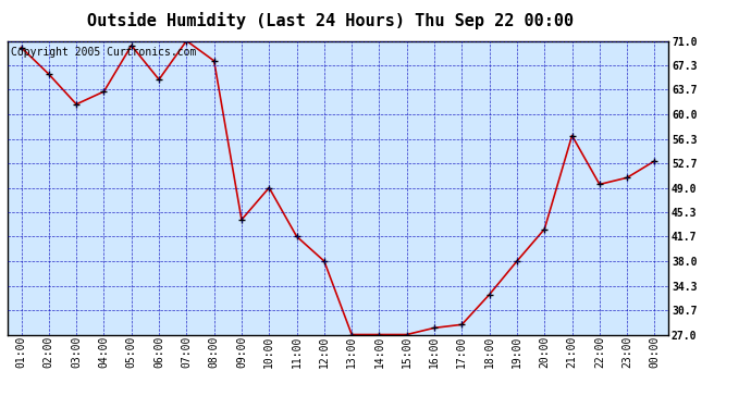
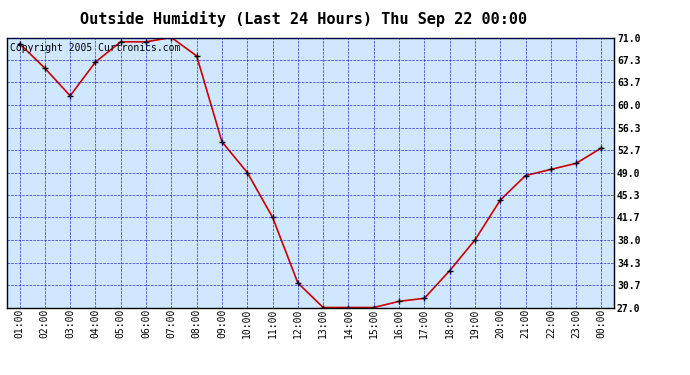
04:00: 63.4 -> 67.0
06:00: 65.2 -> 70.3
09:00: 44.2 -> 54.0
12:00: 38.0 -> 31.0
20:00: 42.8 -> 44.5
21:00: 56.8 -> 48.5
